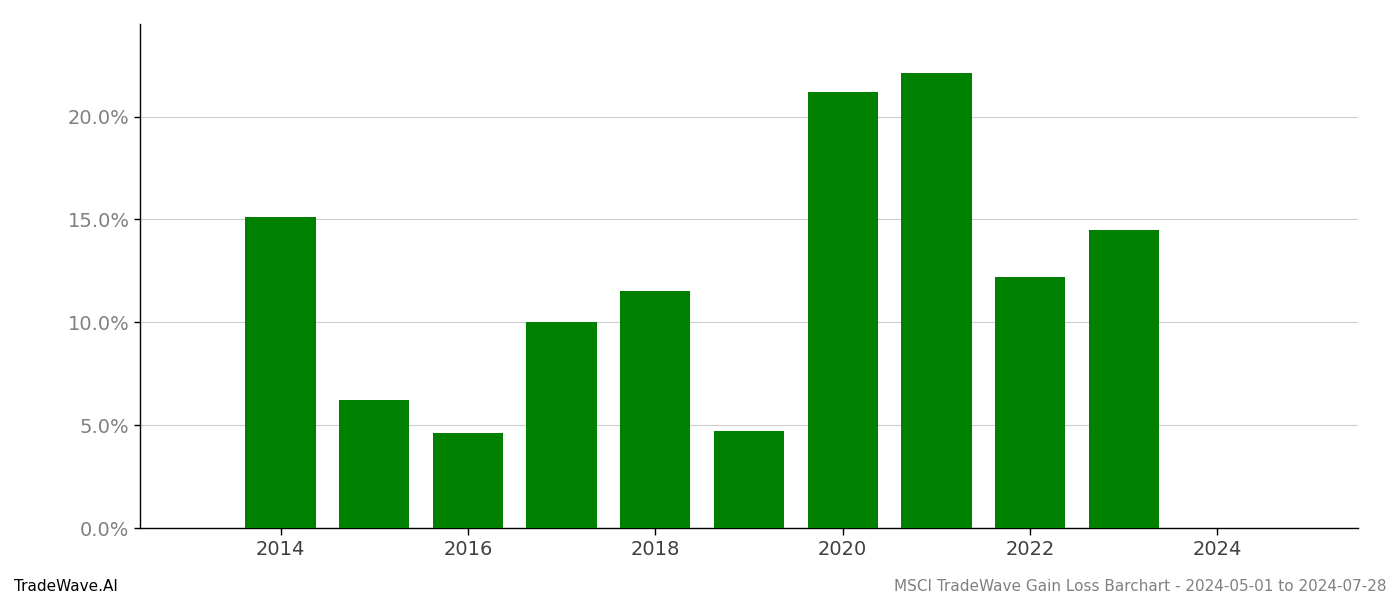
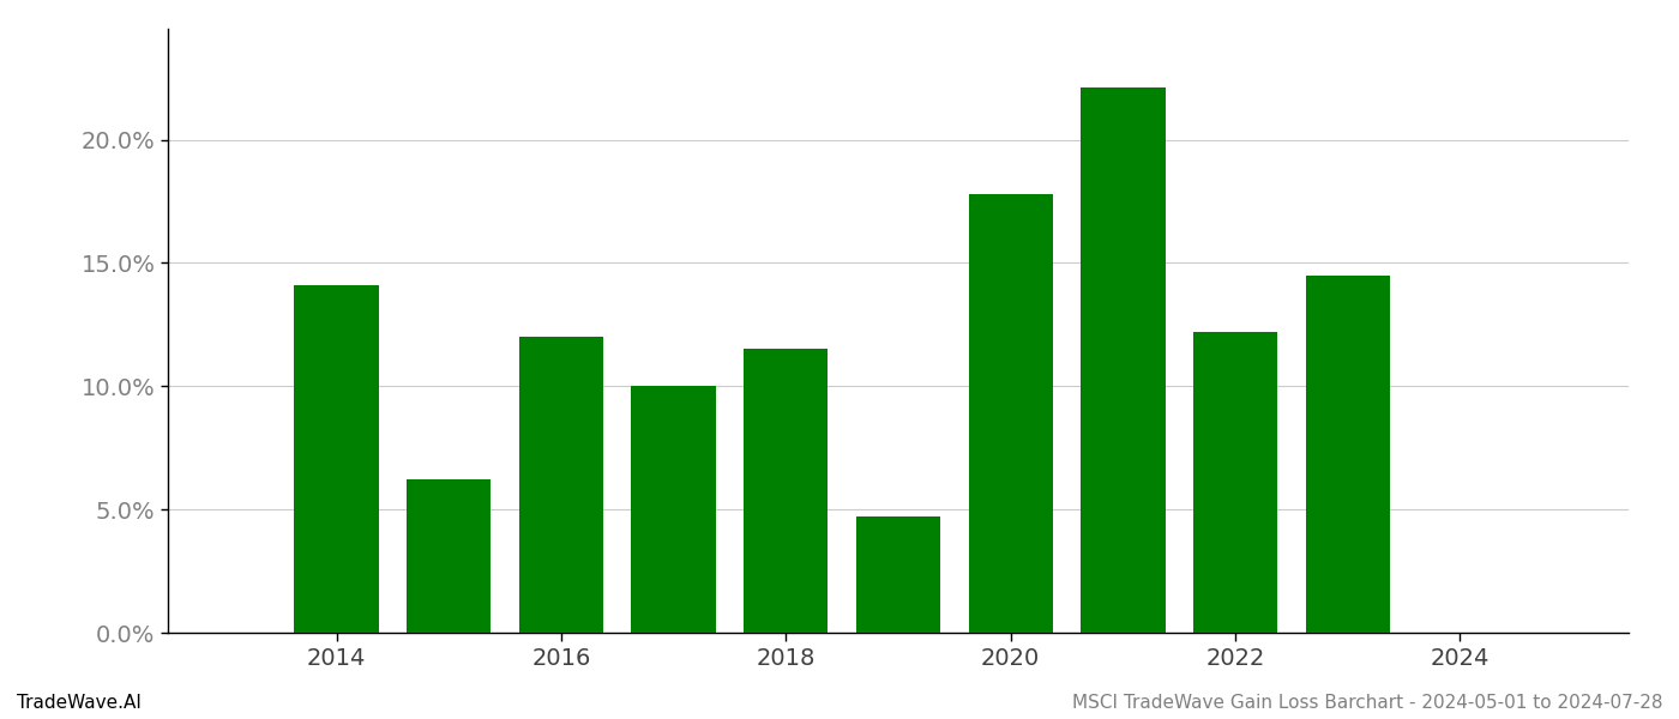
2014: 15.1% -> 14.1%
2016: 4.6% -> 12.0%
2020: 21.2% -> 17.8%
